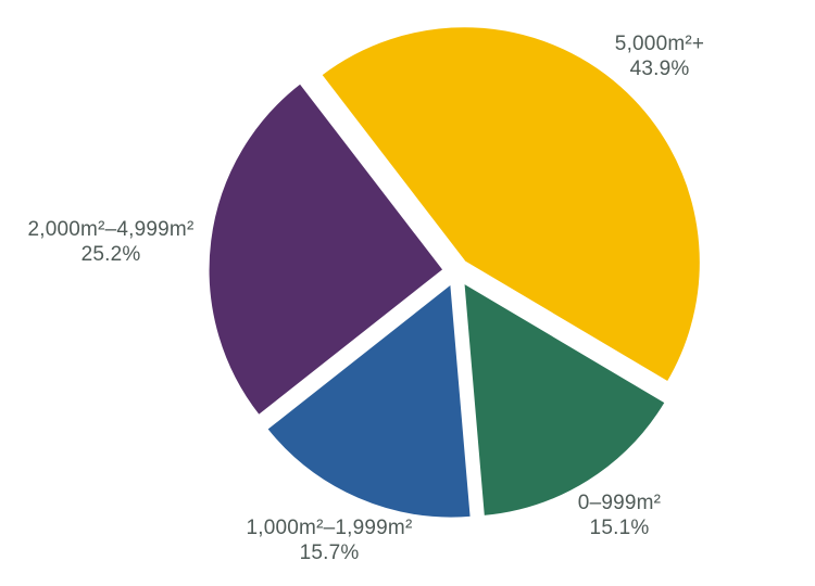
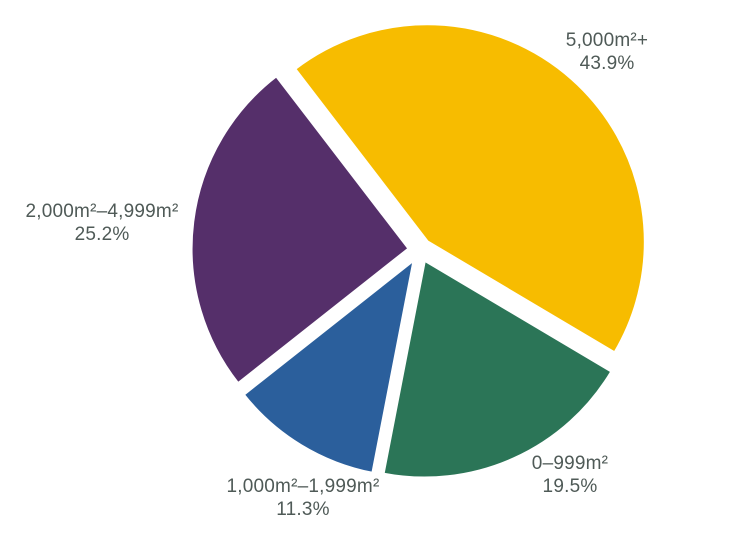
0–999m²: 15.1% -> 19.5%
1,000m²–1,999m²: 15.7% -> 11.3%
